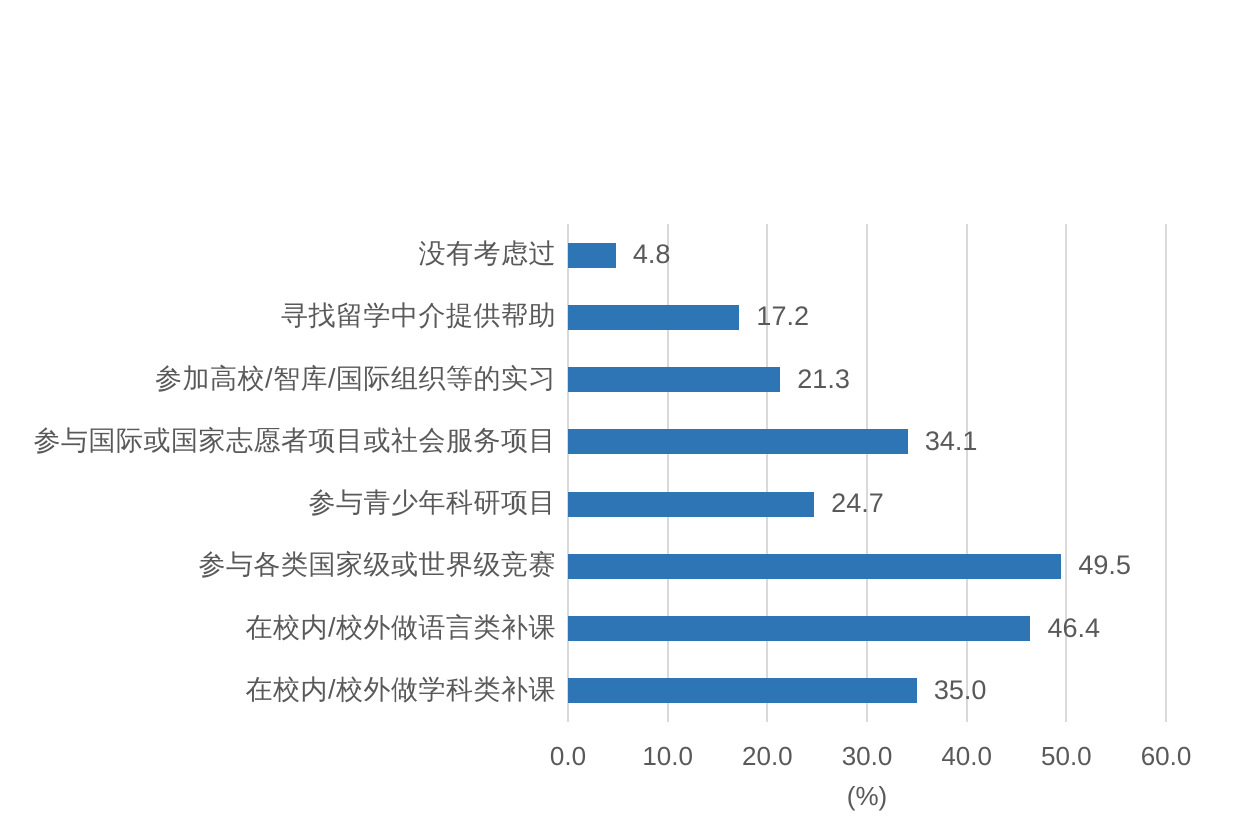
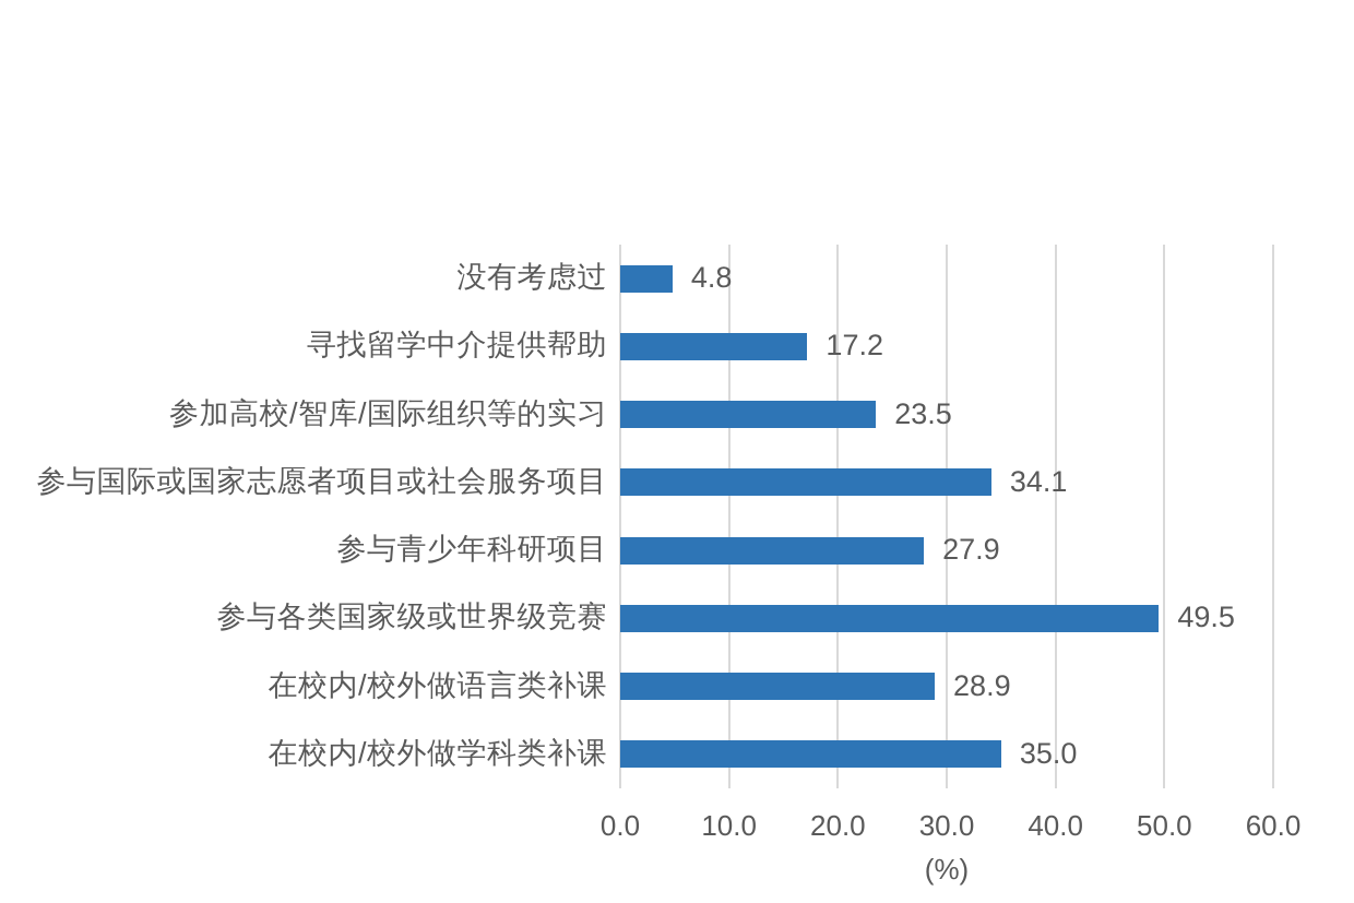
参加高校/智库/国际组织等的实习: 21.3 -> 23.5
参与青少年科研项目: 24.7 -> 27.9
在校内/校外做语言类补课: 46.4 -> 28.9
